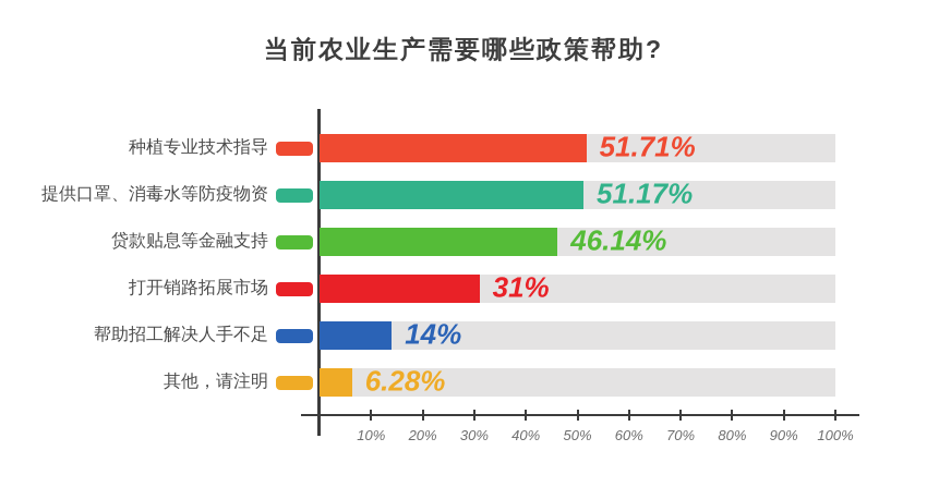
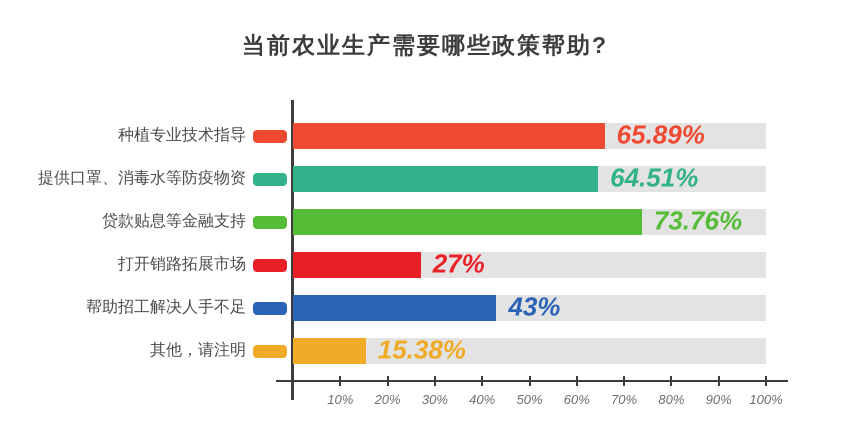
种植专业技术指导: 51.71% -> 65.89%
提供口罩、消毒水等防疫物资: 51.17% -> 64.51%
贷款贴息等金融支持: 46.14% -> 73.76%
打开销路拓展市场: 31% -> 27%
帮助招工解决人手不足: 14% -> 43%
其他，请注明: 6.28% -> 15.38%
